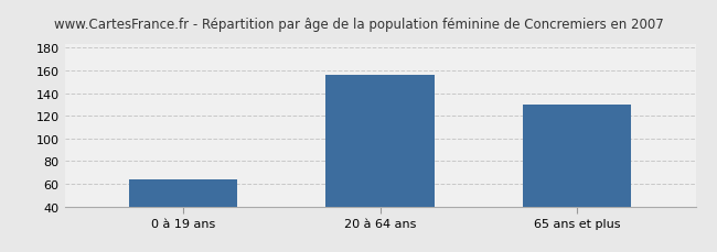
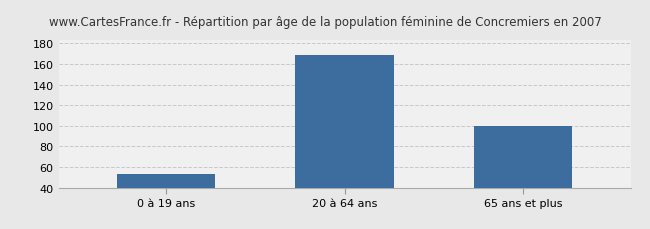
0 à 19 ans: 64 -> 53
20 à 64 ans: 156 -> 169
65 ans et plus: 130 -> 100
